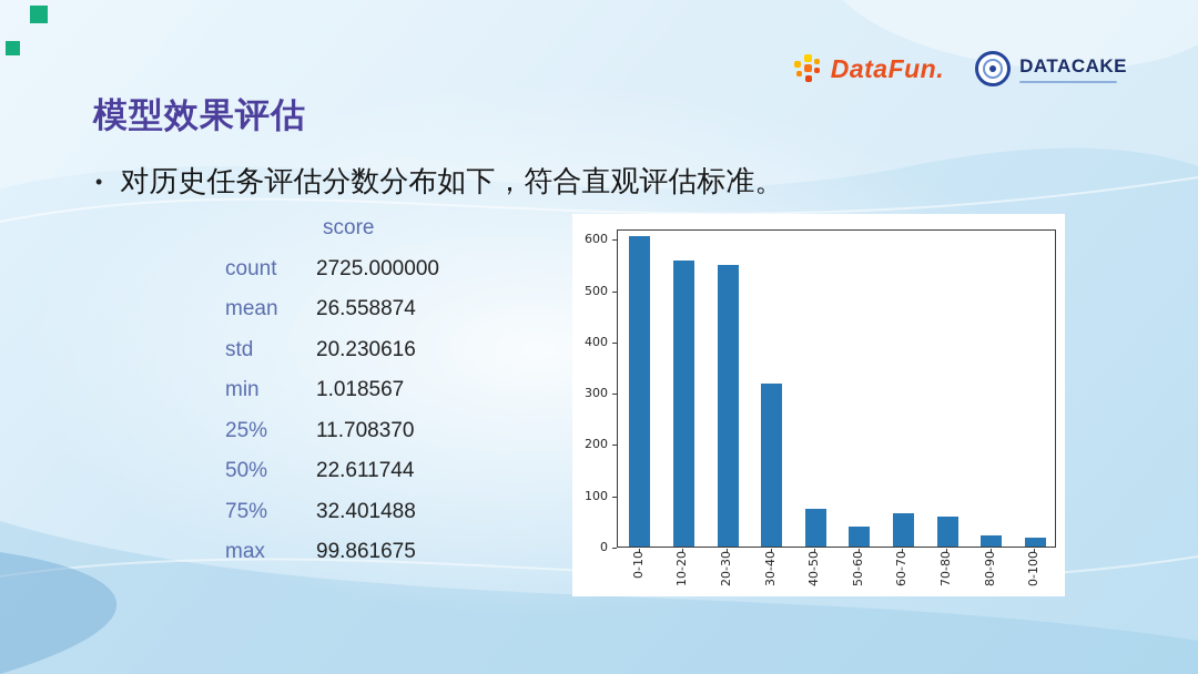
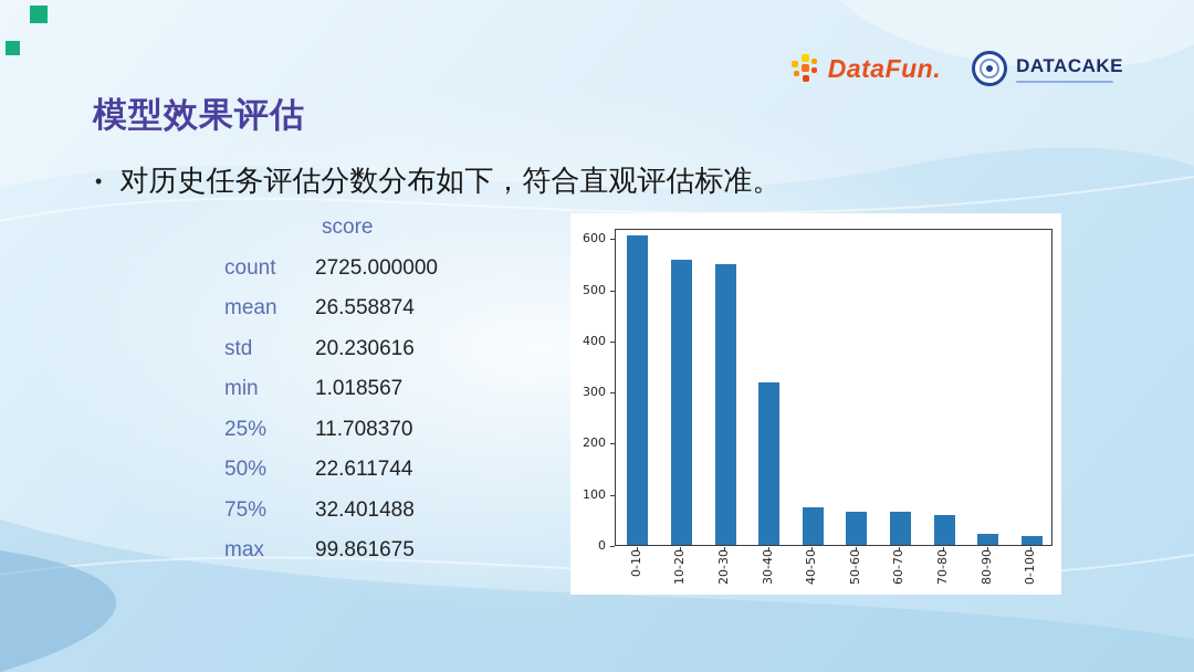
50-60: 40 -> 60
